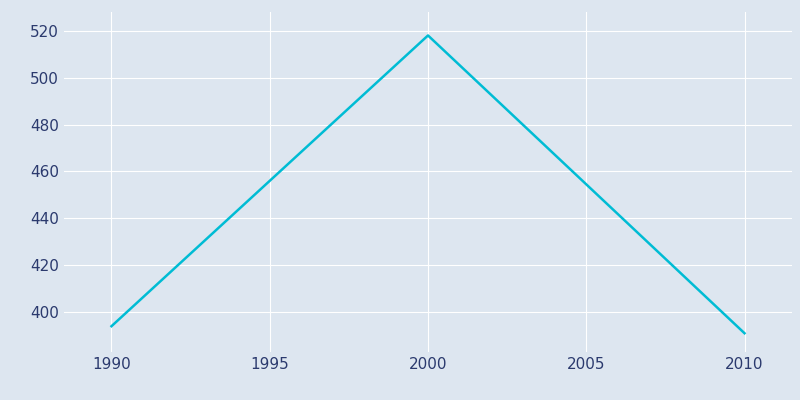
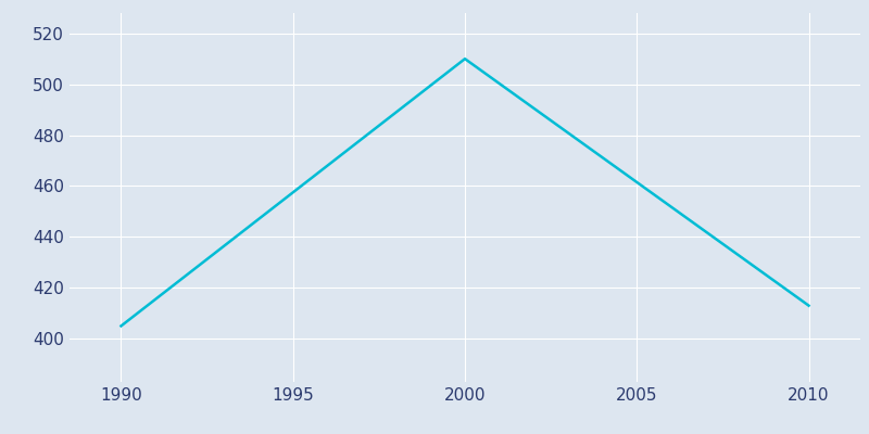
1990: 394 -> 405
2000: 518 -> 510
2010: 391 -> 413
